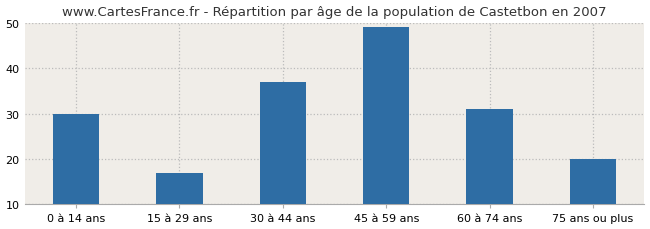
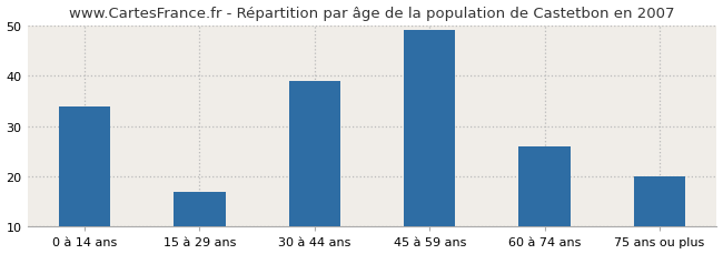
0 à 14 ans: 30 -> 34
30 à 44 ans: 37 -> 39
60 à 74 ans: 31 -> 26
